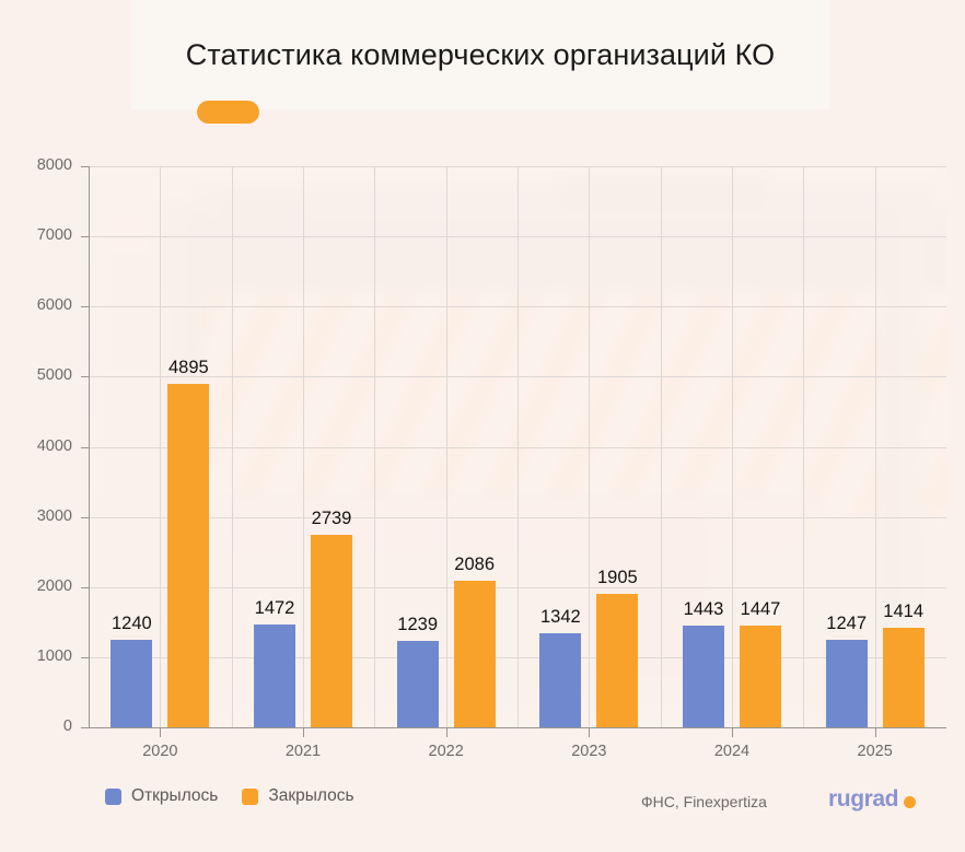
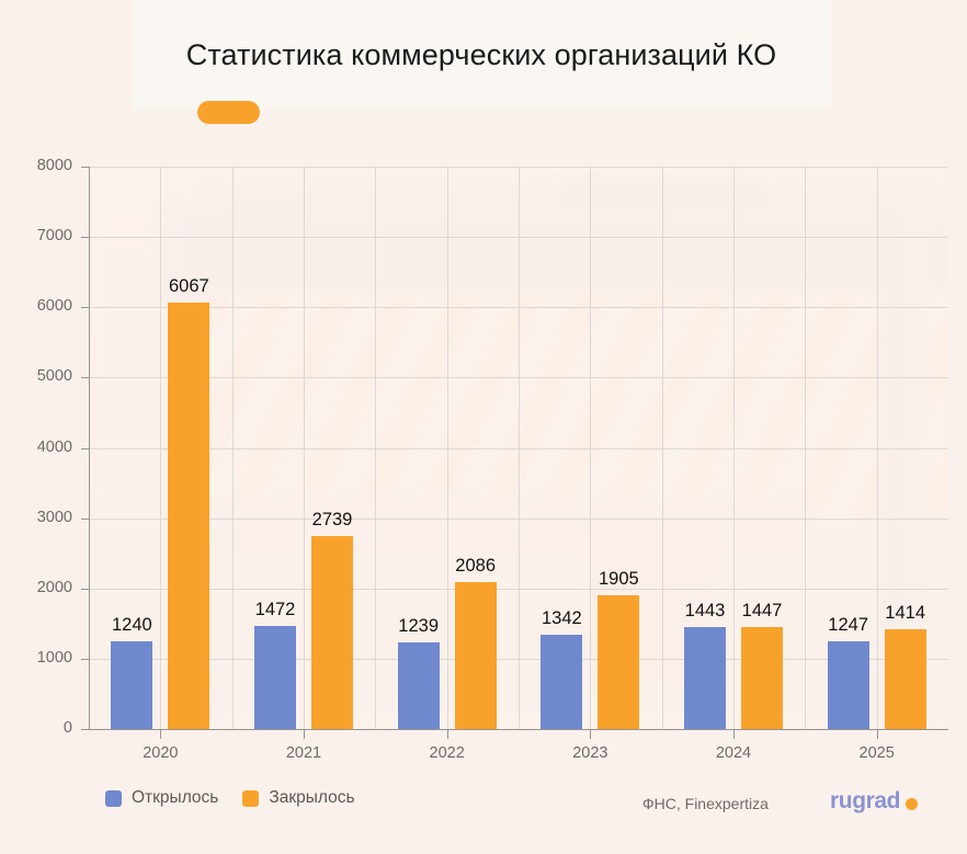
Закрылось/2020: 4895 -> 6067
